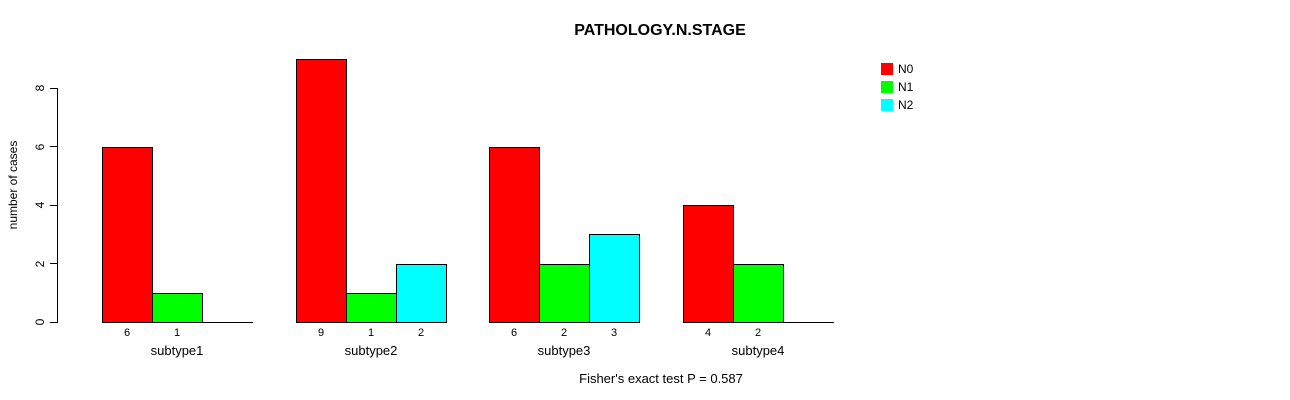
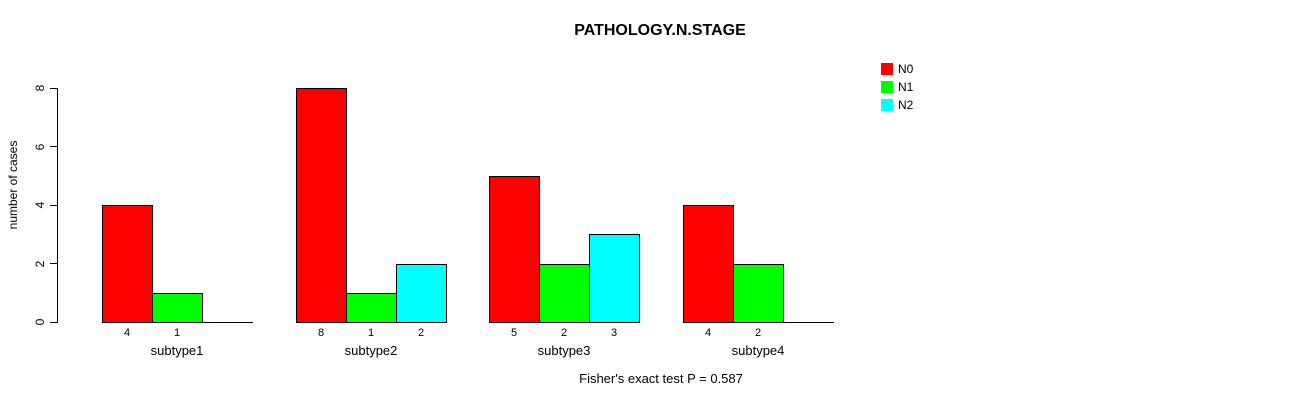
N0/subtype1: 6 -> 4
N0/subtype2: 9 -> 8
N0/subtype3: 6 -> 5
